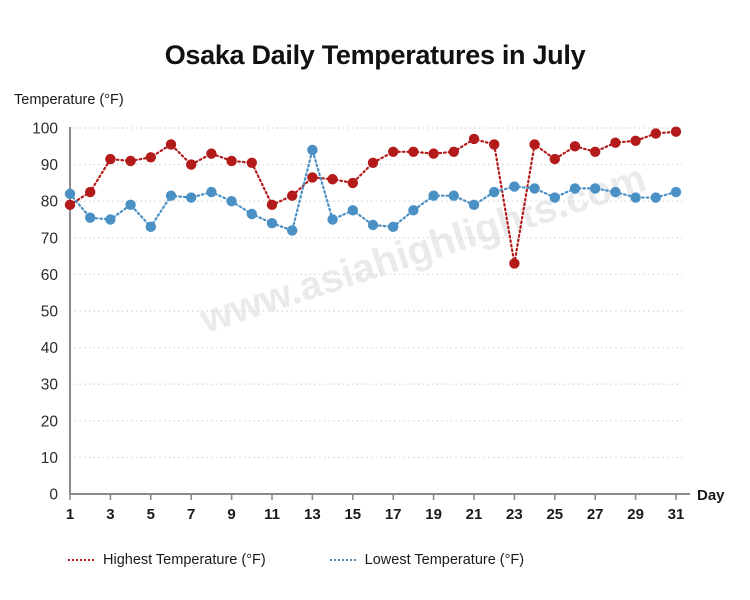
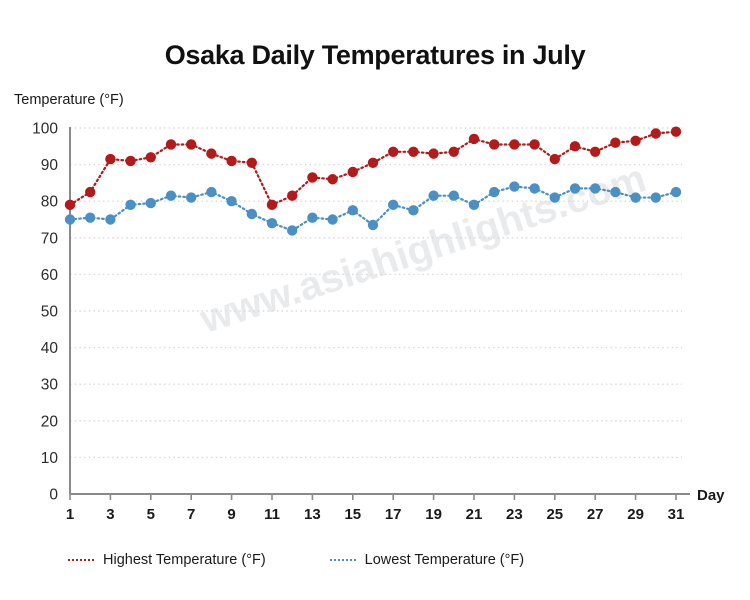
Lowest Temperature (°F)/1: 82 -> 75
Lowest Temperature (°F)/5: 73 -> 80
Highest Temperature (°F)/7: 90 -> 96
Lowest Temperature (°F)/13: 94 -> 76
Highest Temperature (°F)/15: 85 -> 88
Lowest Temperature (°F)/17: 73 -> 79
Highest Temperature (°F)/23: 63 -> 96
